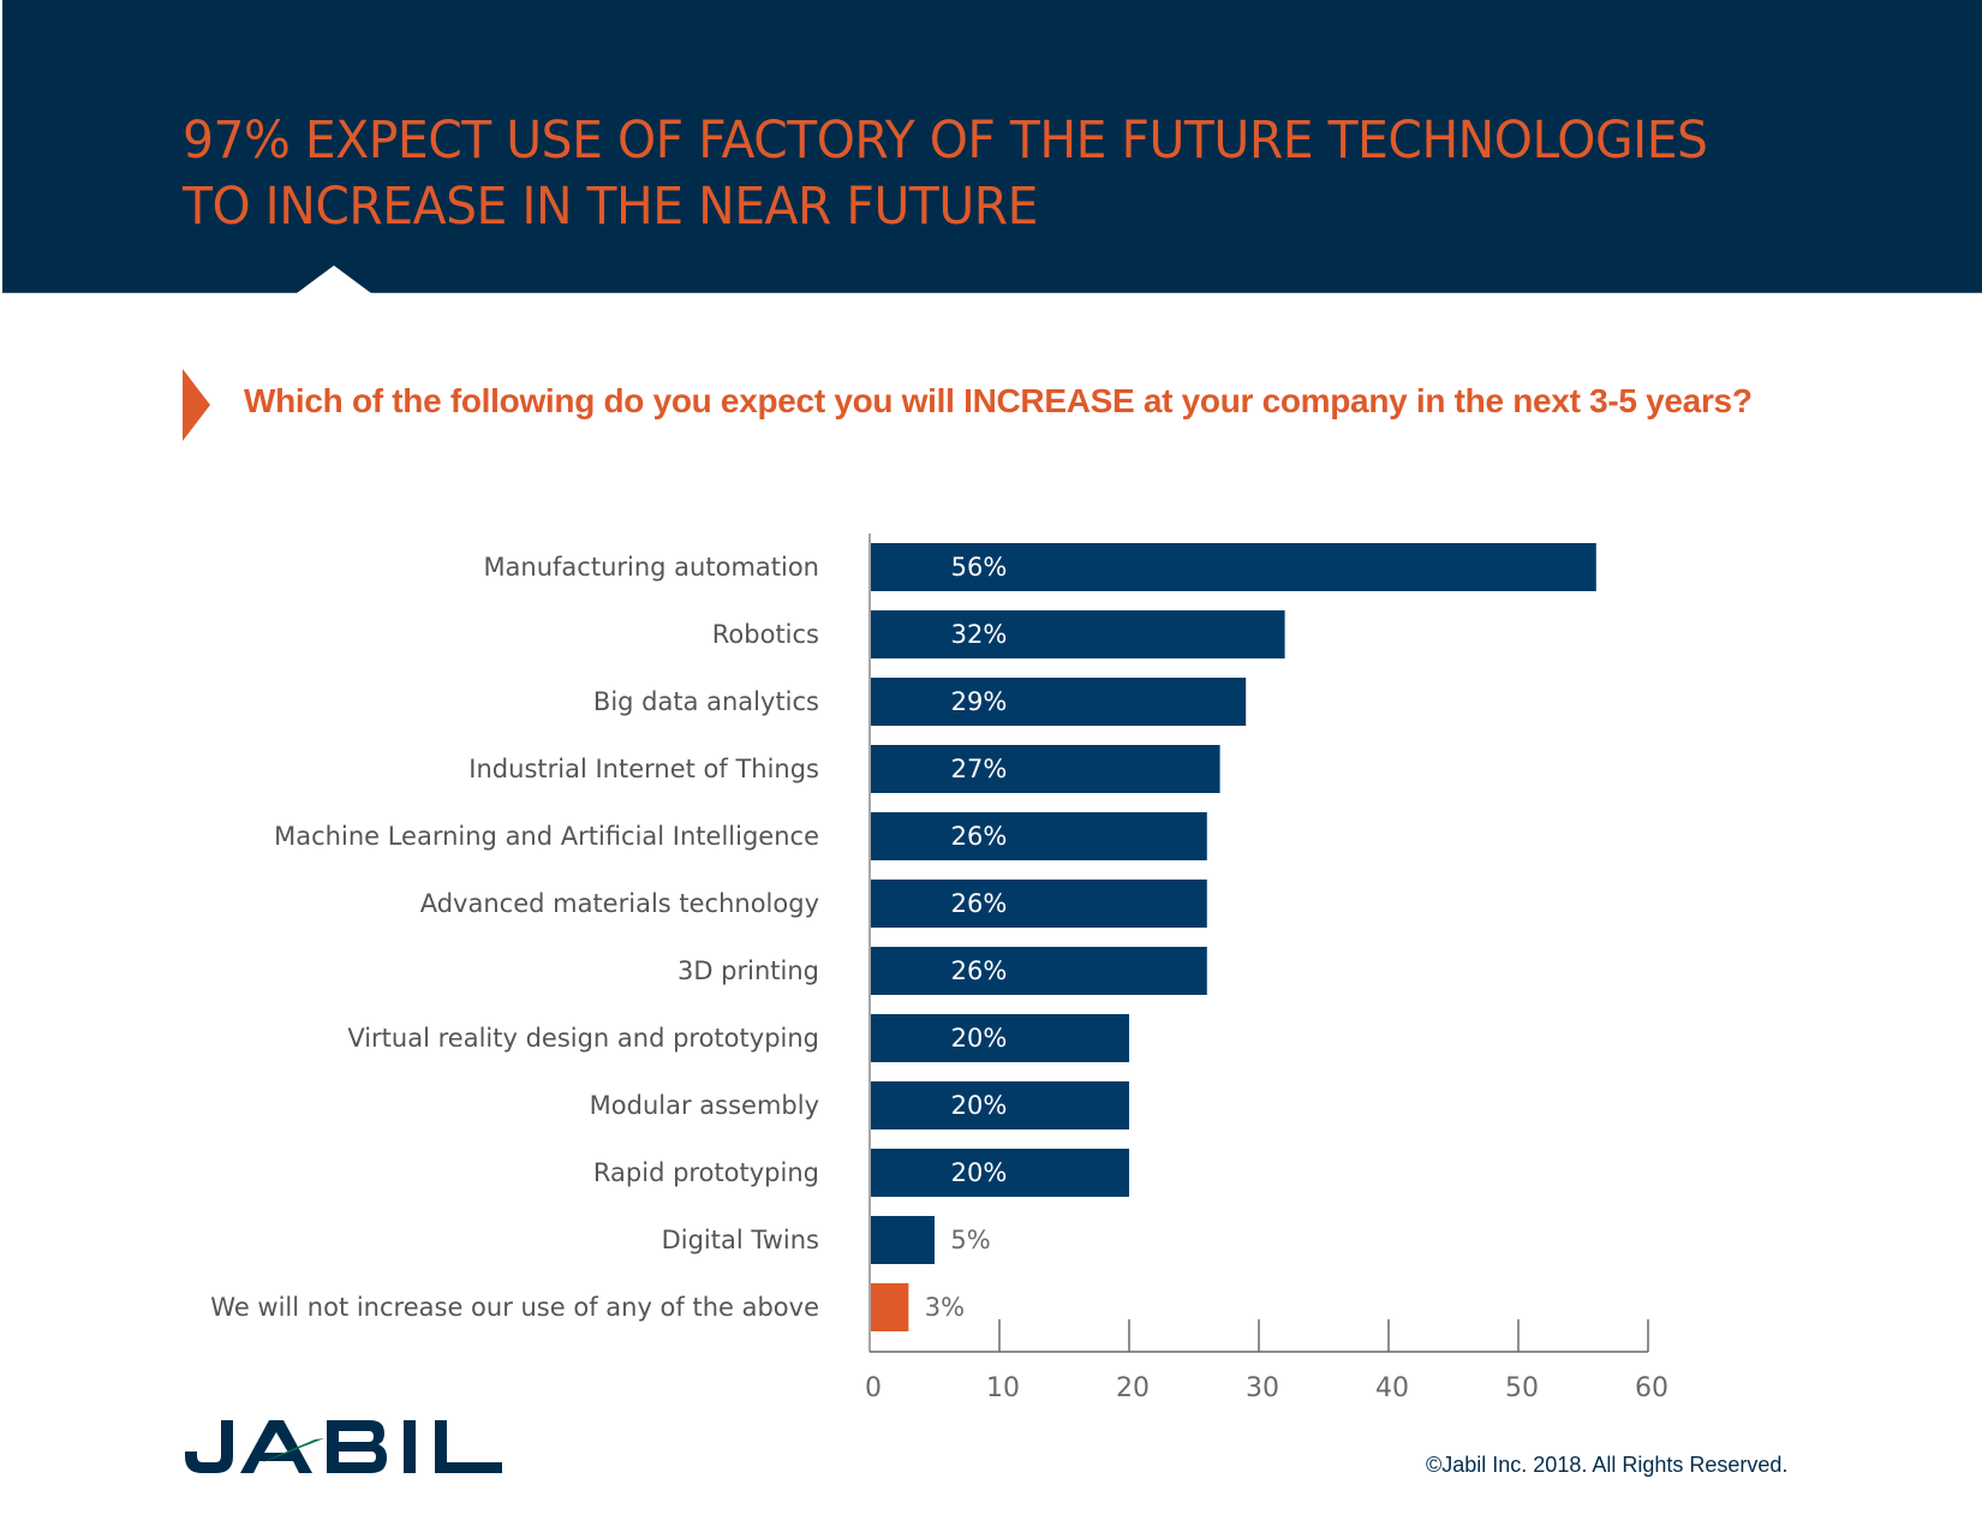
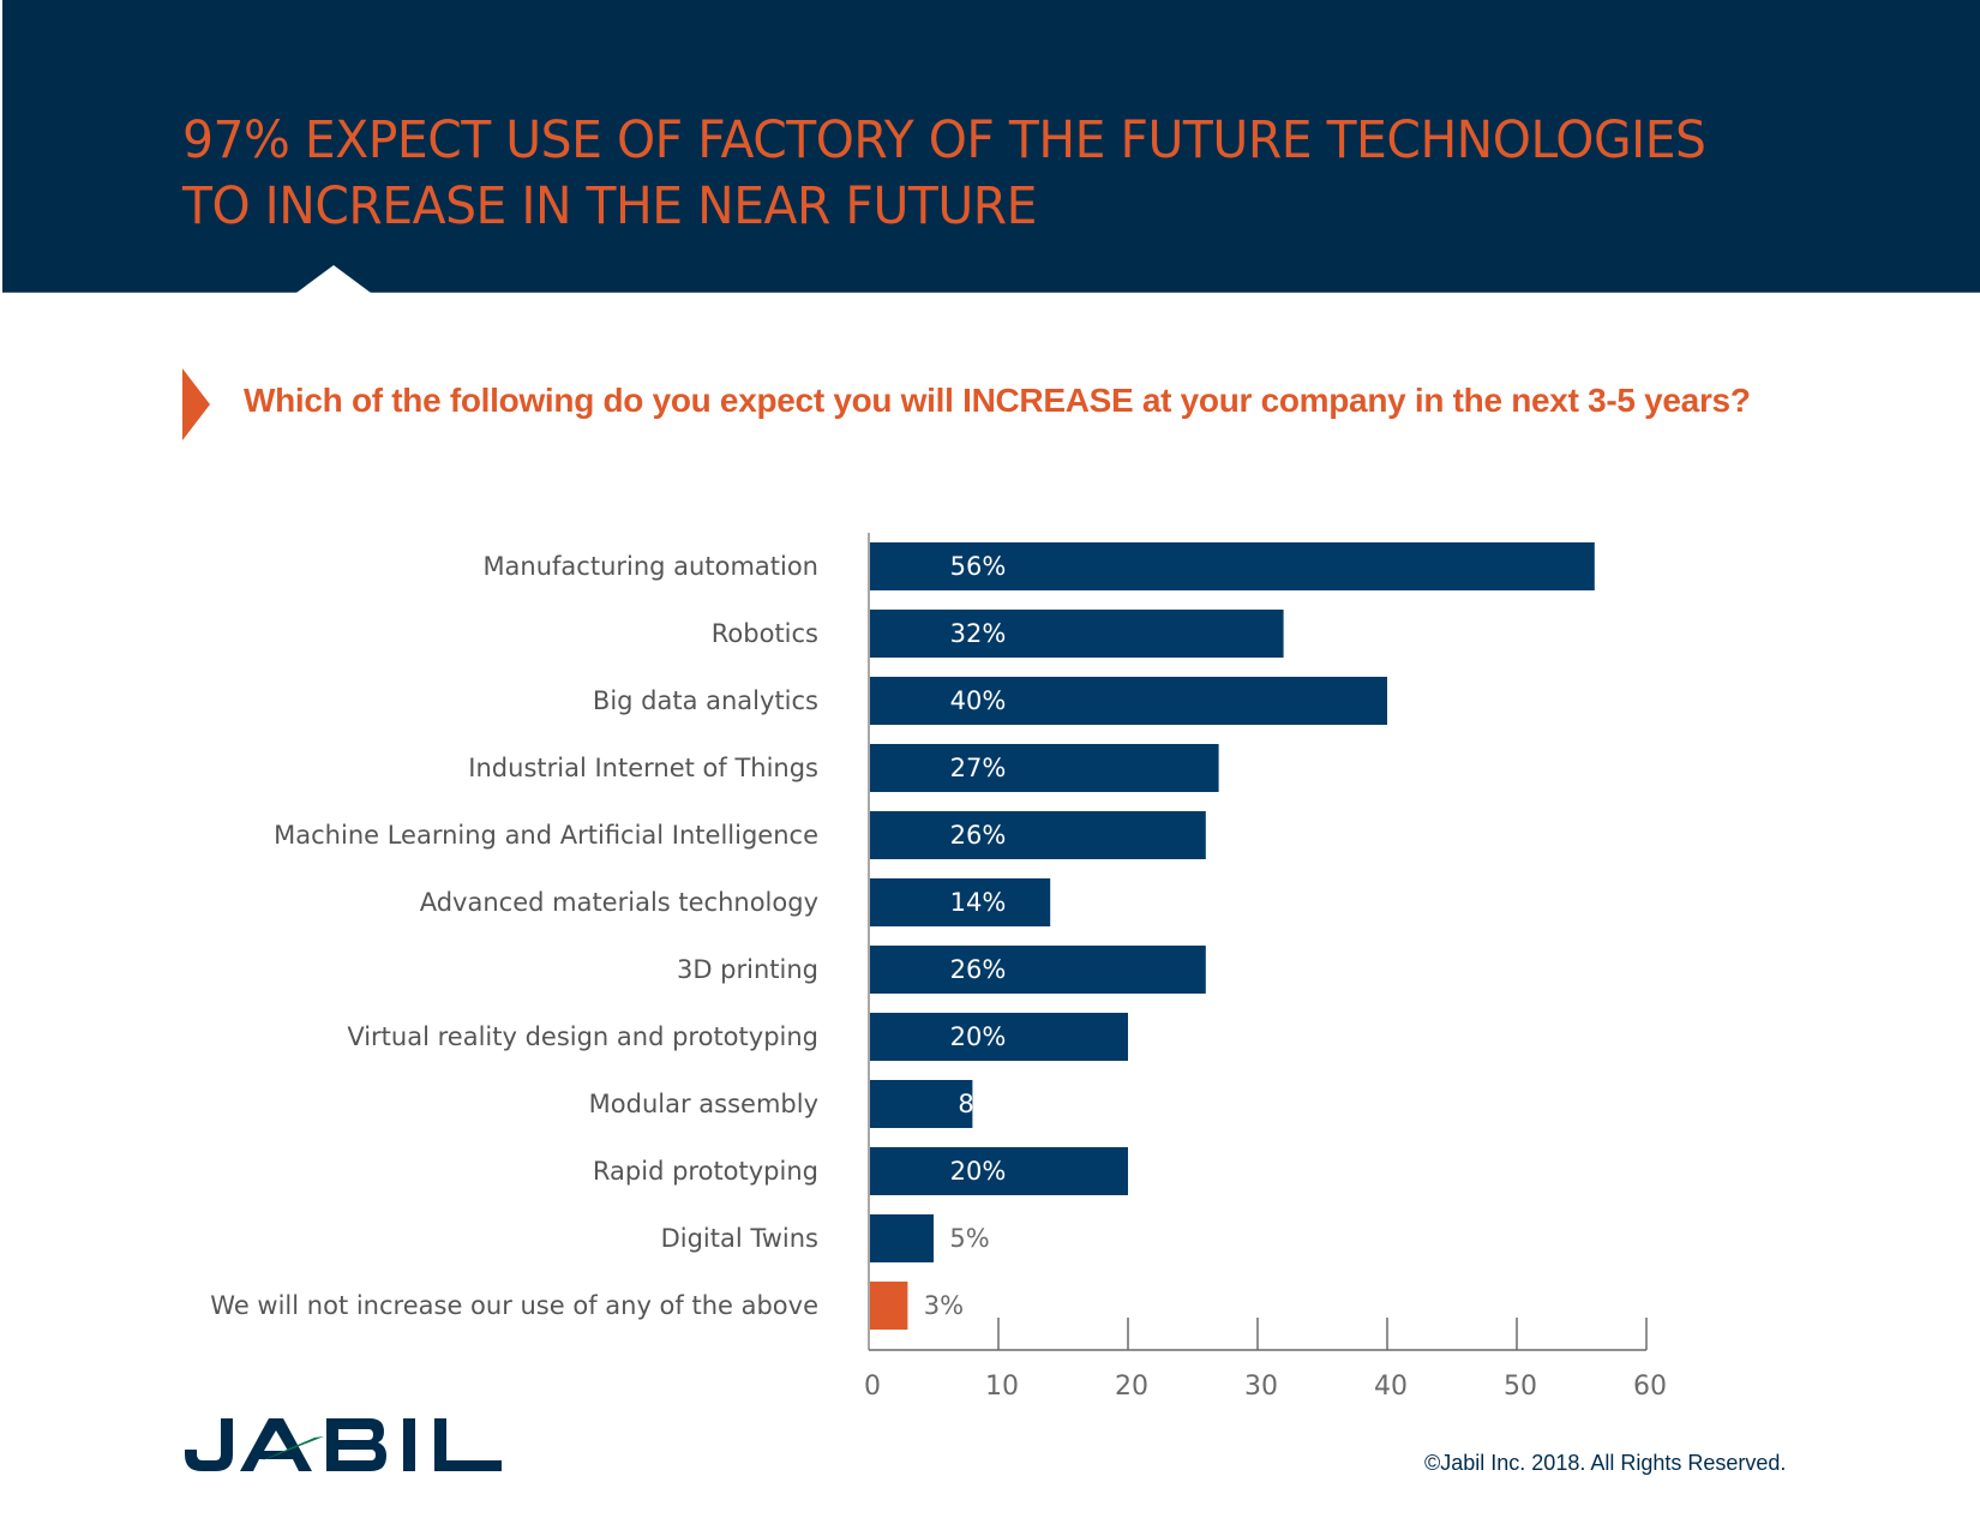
Big data analytics: 29% -> 40%
Advanced materials technology: 26% -> 14%
Modular assembly: 20% -> 8%
